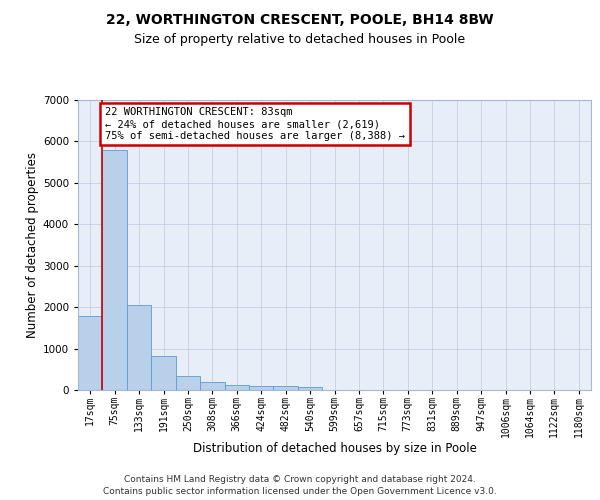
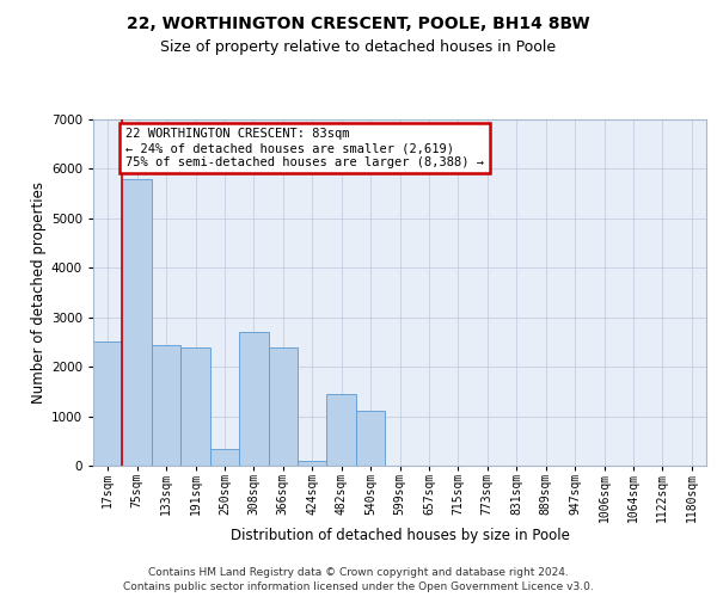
17sqm: 1780 -> 2500
133sqm: 2060 -> 2450
191sqm: 820 -> 2400
308sqm: 180 -> 2700
366sqm: 120 -> 2400
482sqm: 100 -> 1450
540sqm: 70 -> 1100
